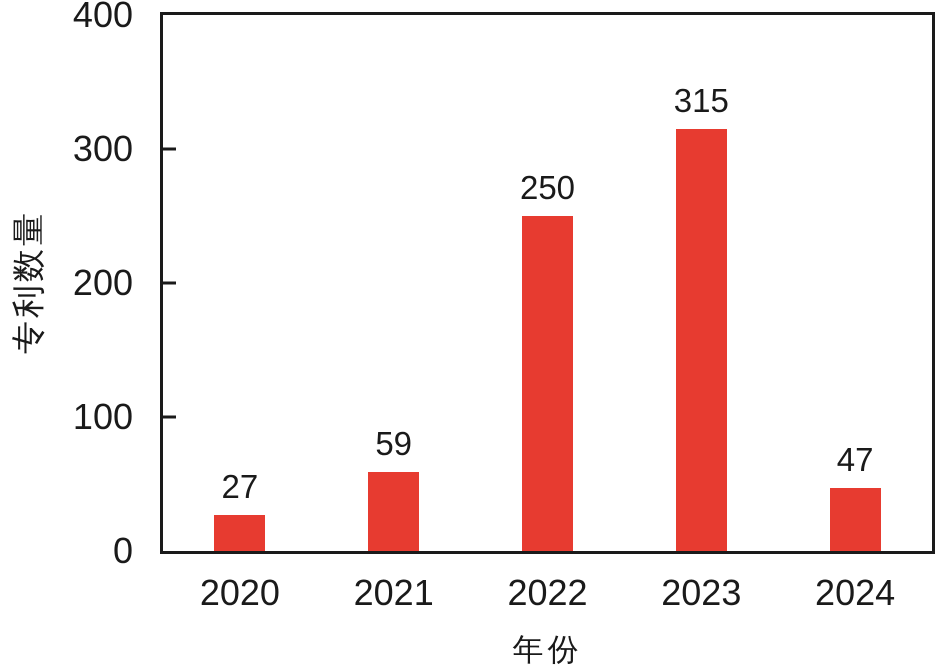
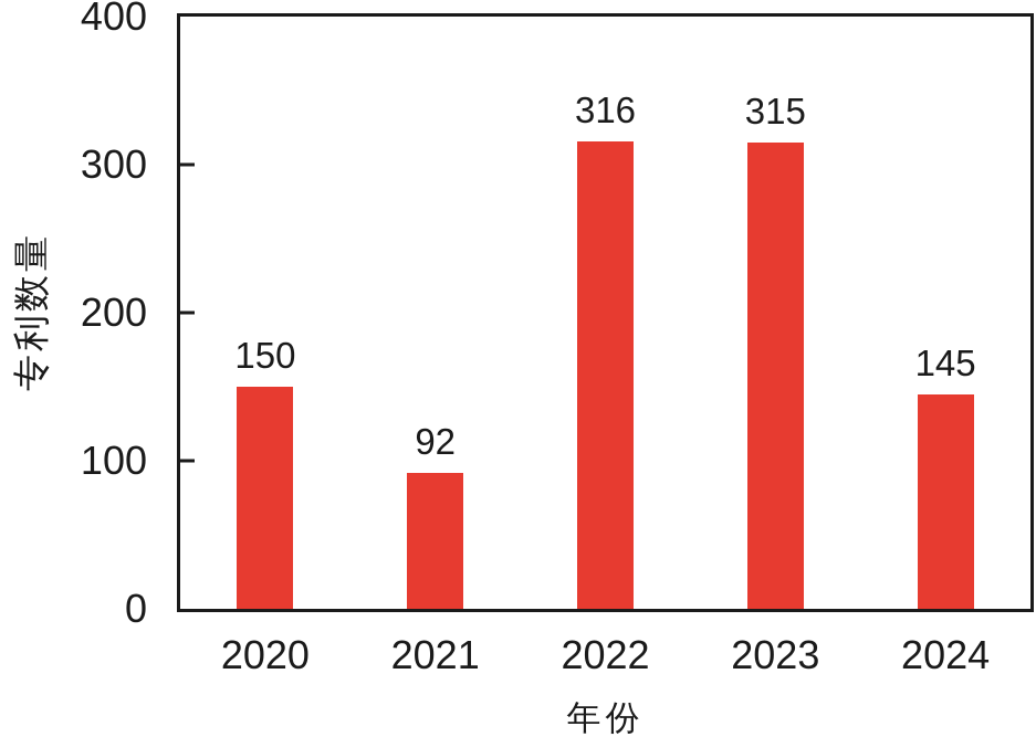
2020: 27 -> 150
2021: 59 -> 92
2022: 250 -> 316
2024: 47 -> 145
